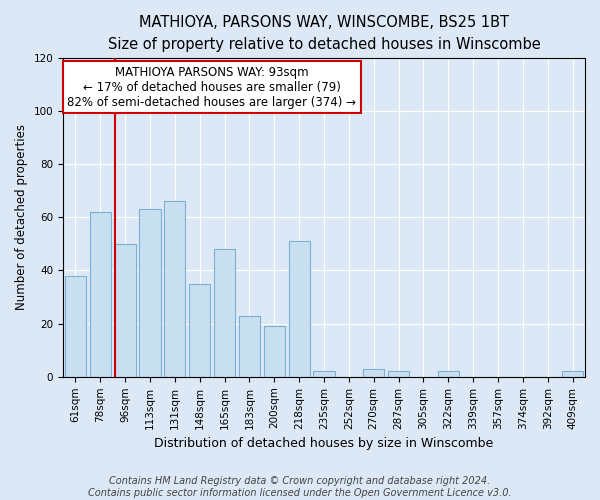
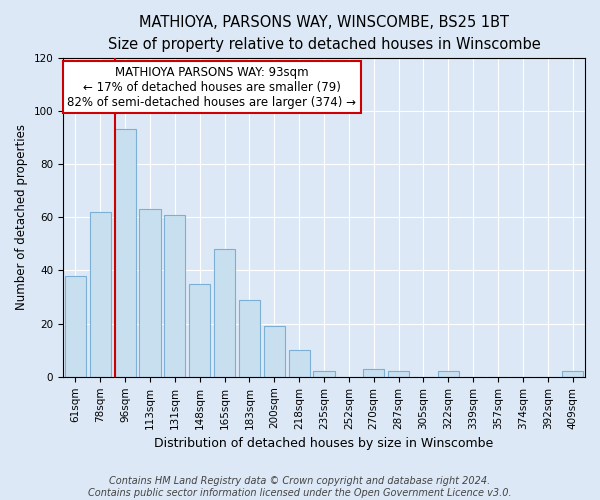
96sqm: 50 -> 93
131sqm: 66 -> 61
183sqm: 23 -> 29
218sqm: 51 -> 10
